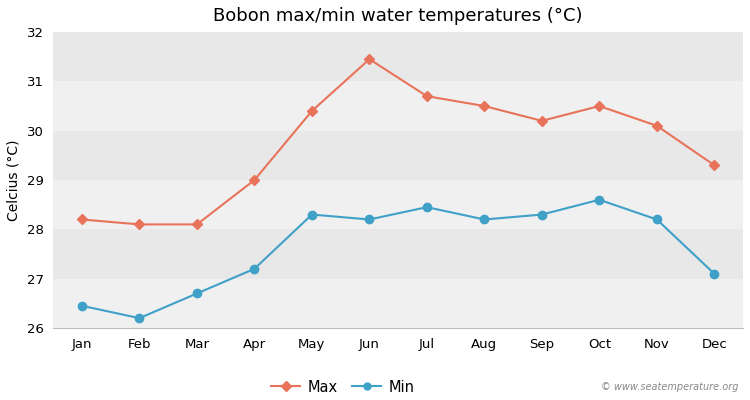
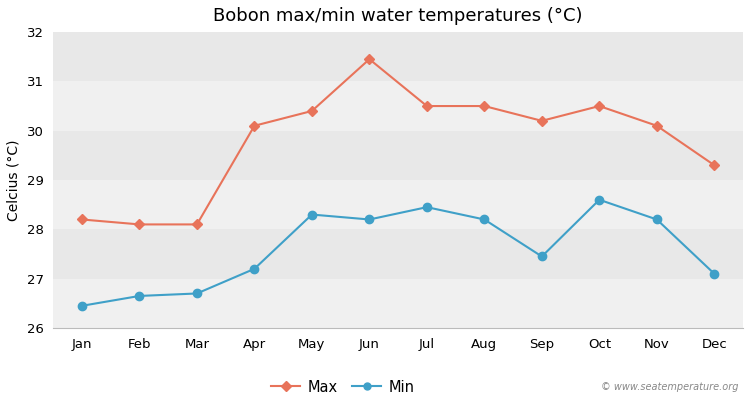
Min/Feb: 26.20 -> 26.65
Max/Apr: 29.00 -> 30.10
Max/Jul: 30.70 -> 30.50
Min/Sep: 28.30 -> 27.45
